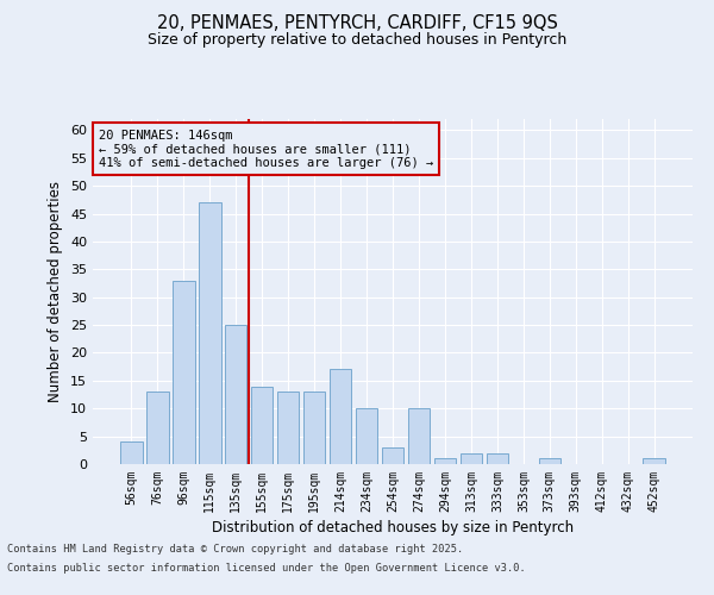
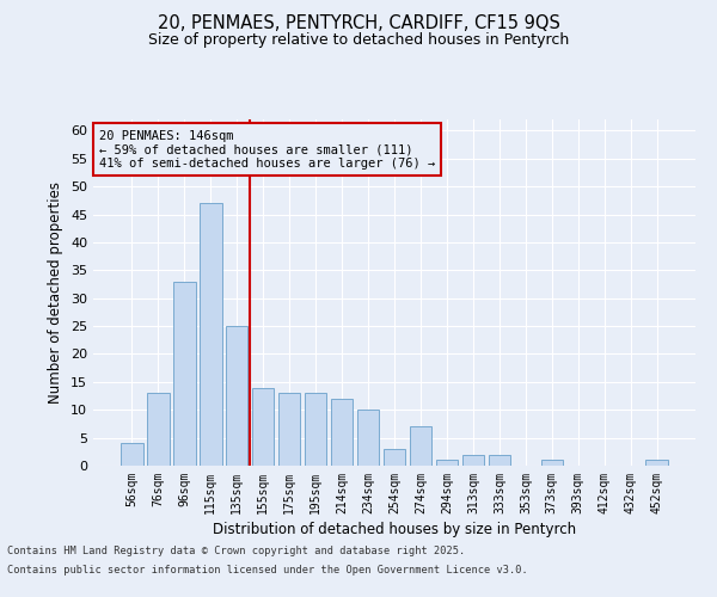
214sqm: 17 -> 12
274sqm: 10 -> 7
